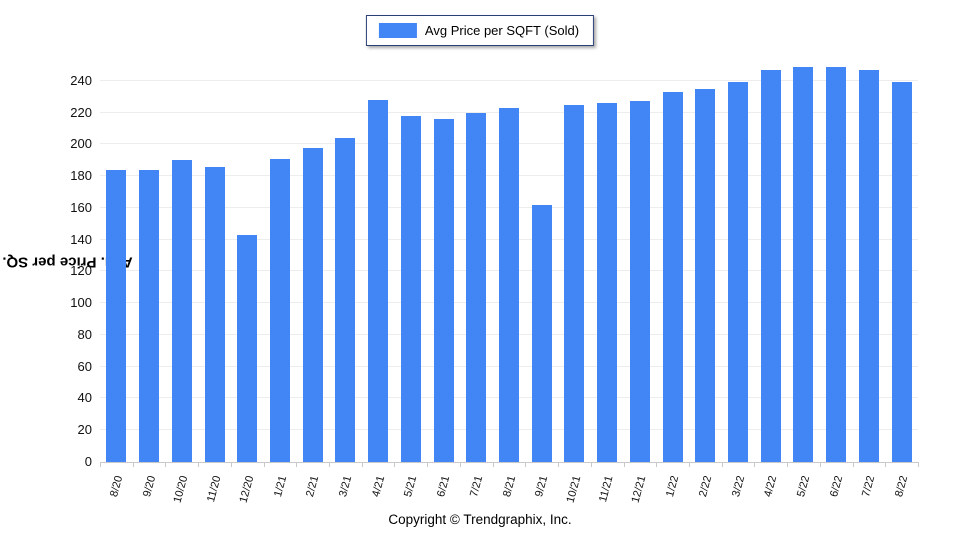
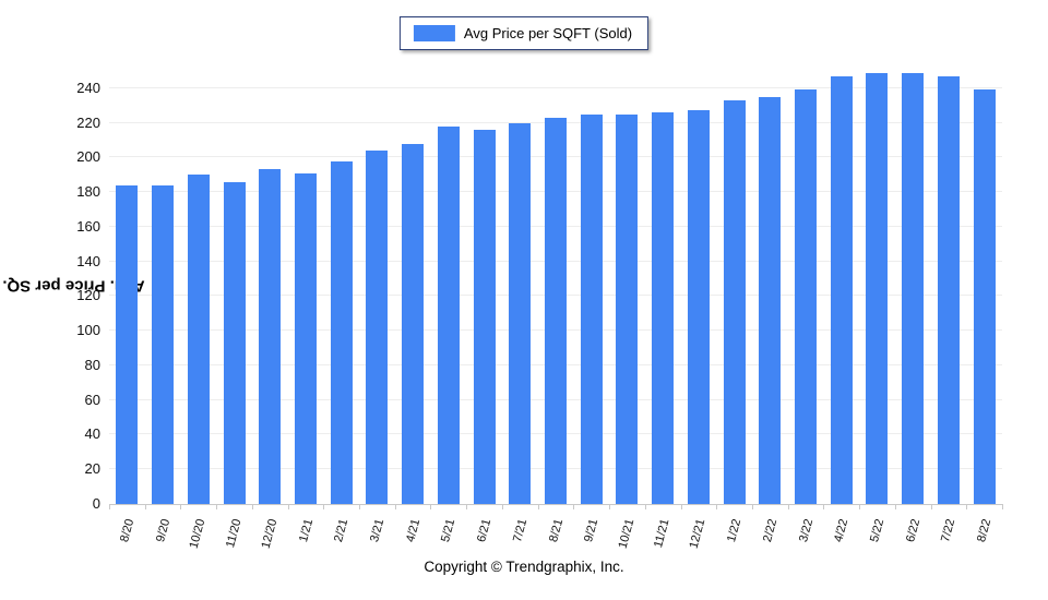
12/20: 143 -> 193
4/21: 228 -> 208
9/21: 162 -> 225
